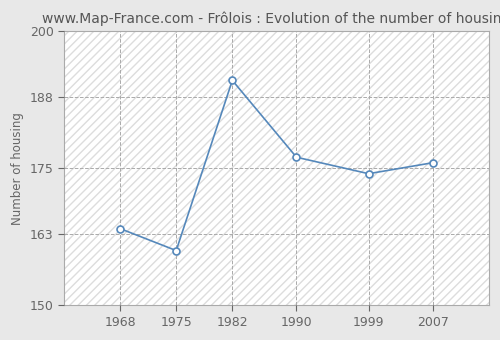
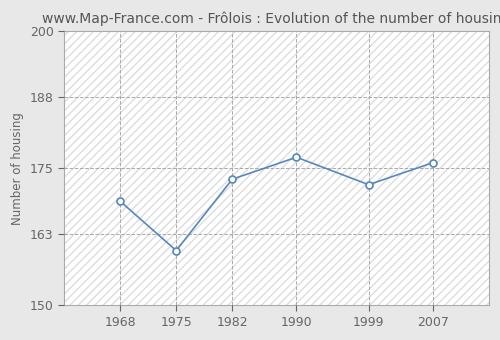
1968: 164 -> 169
1982: 191 -> 173
1999: 174 -> 172
